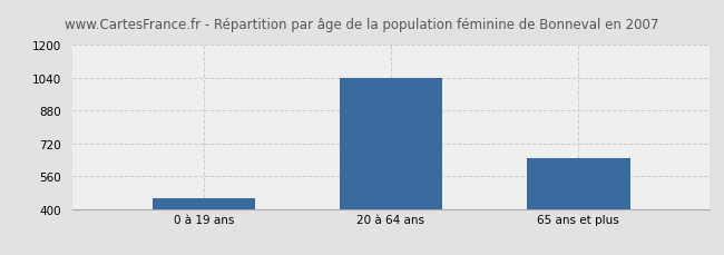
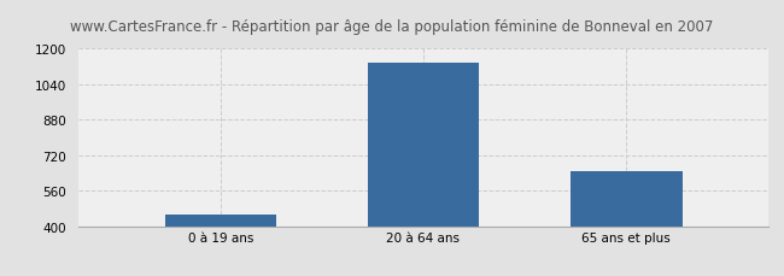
20 à 64 ans: 1040 -> 1140
